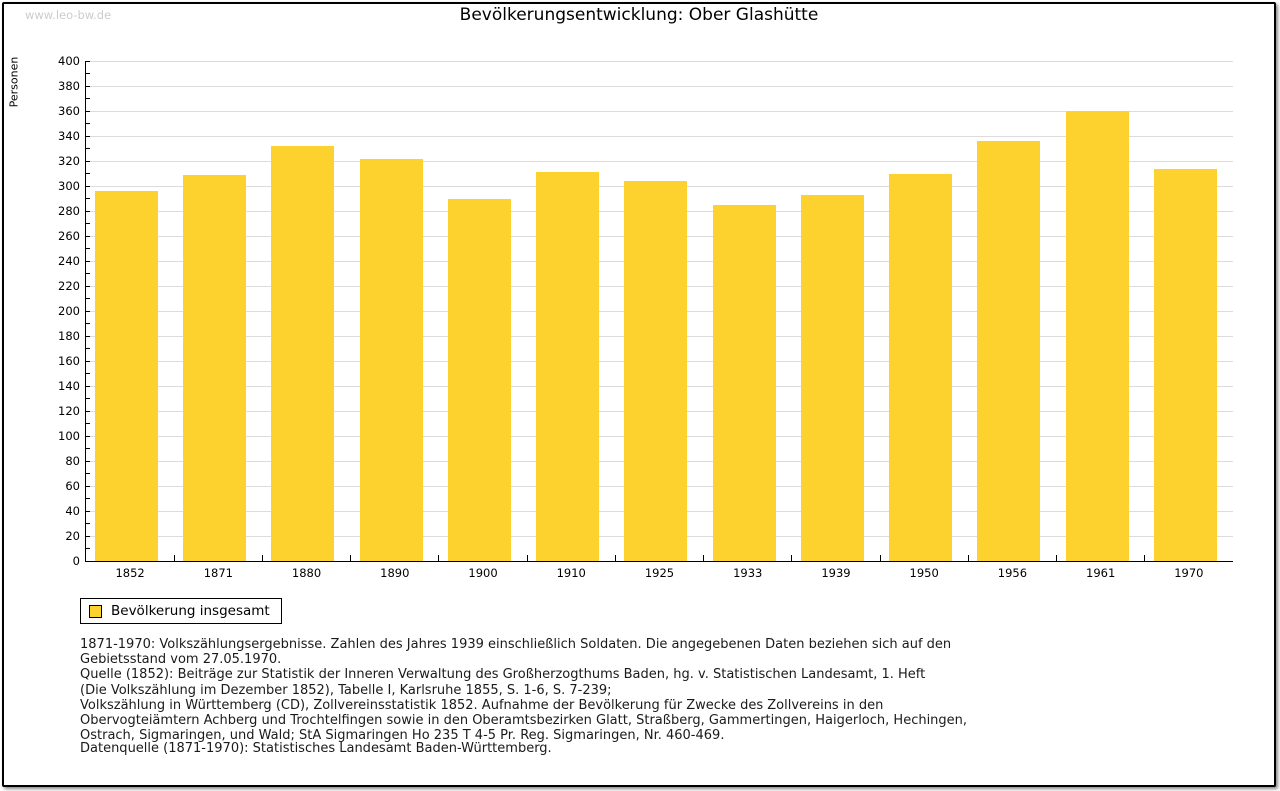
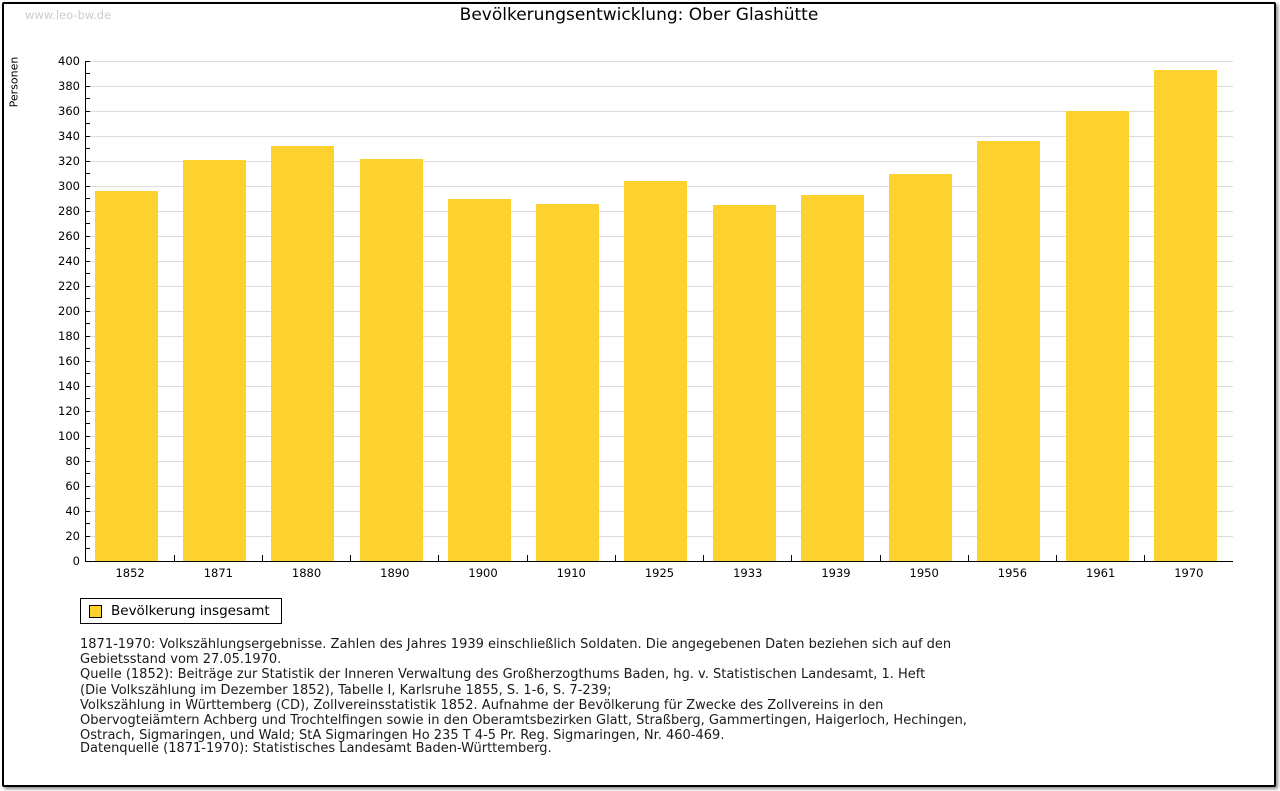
1871: 309 -> 321
1910: 311 -> 286
1970: 314 -> 393
